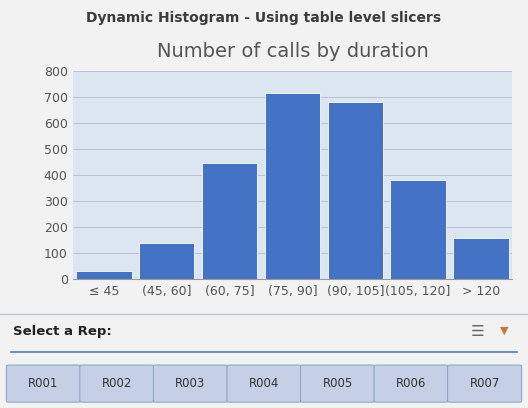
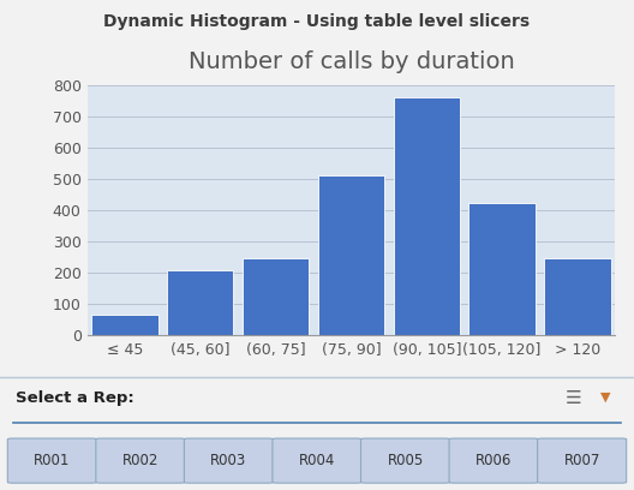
≤ 45: 30 -> 65
(45, 60]: 140 -> 210
(60, 75]: 445 -> 245
(75, 90]: 715 -> 510
(90, 105]: 680 -> 760
(105, 120]: 380 -> 425
> 120: 160 -> 245
